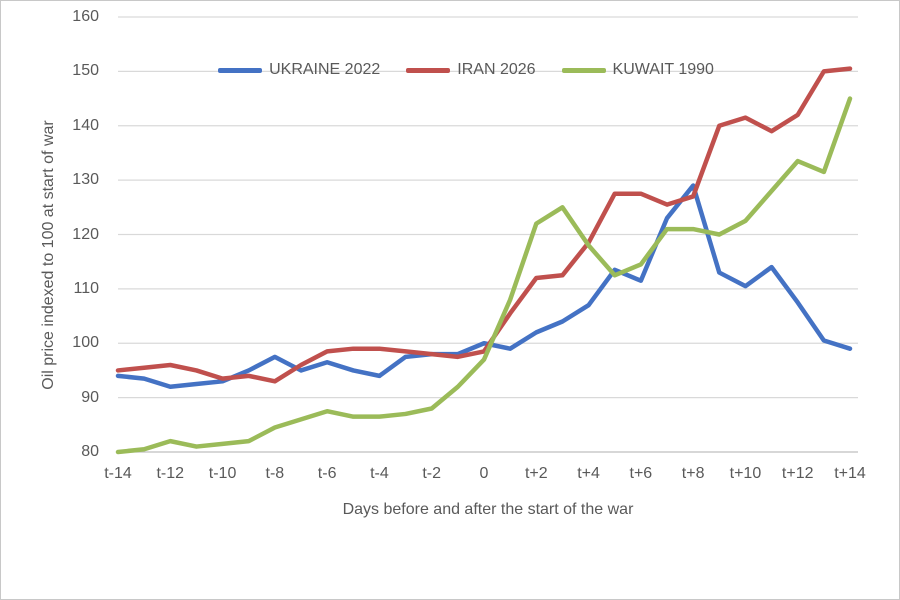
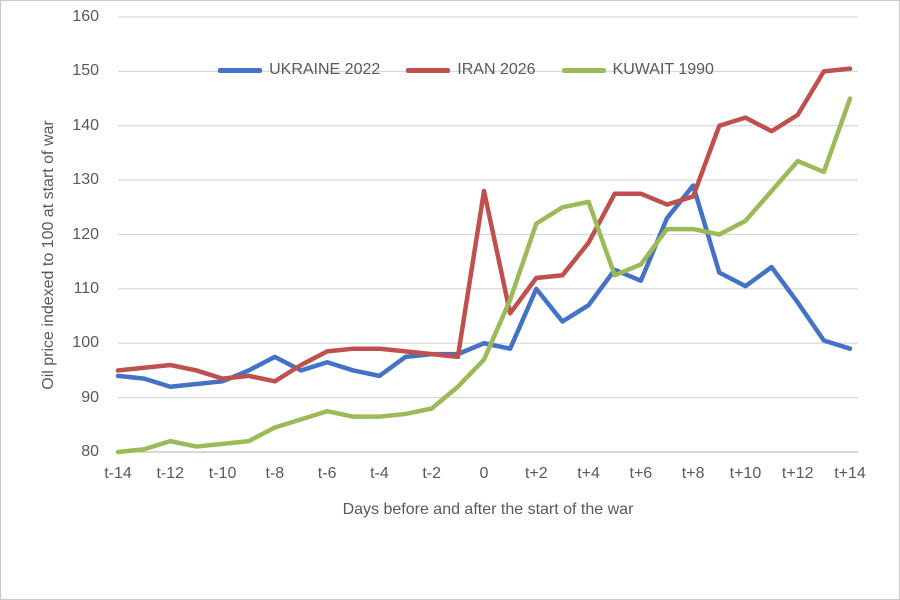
IRAN 2026/0: 98 -> 128
UKRAINE 2022/t+2: 102 -> 110
KUWAIT 1990/t+4: 118 -> 126
